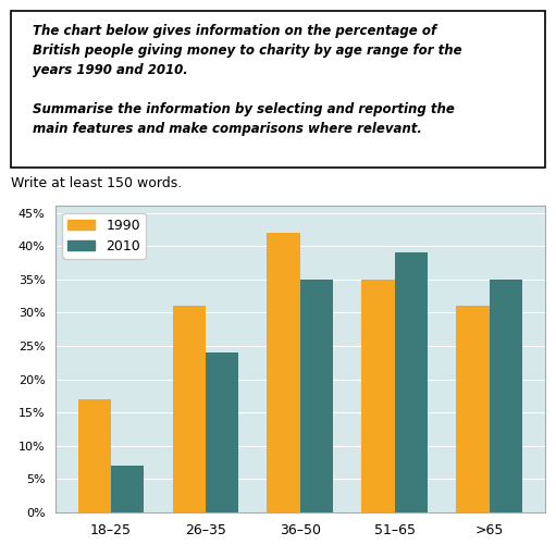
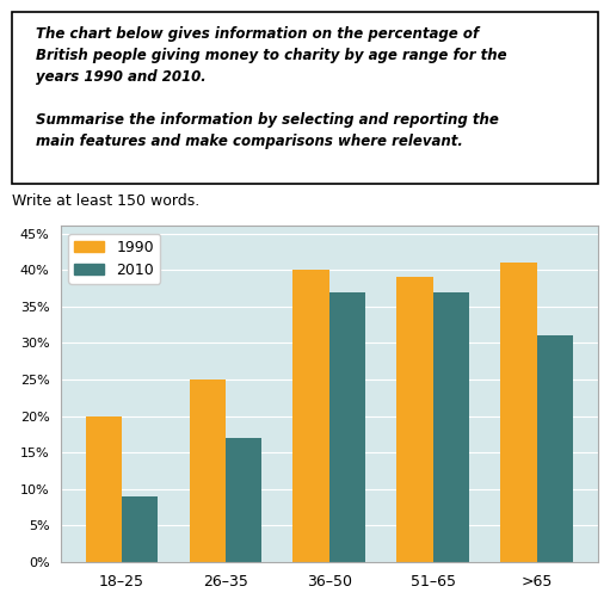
1990/18–25: 17% -> 20%
2010/18–25: 7% -> 9%
1990/26–35: 31% -> 25%
2010/26–35: 24% -> 17%
1990/36–50: 42% -> 40%
2010/36–50: 35% -> 37%
1990/51–65: 35% -> 39%
2010/51–65: 39% -> 37%
1990/>65: 31% -> 41%
2010/>65: 35% -> 31%
